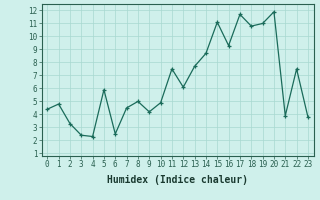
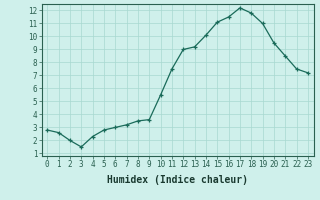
0: 4.4 -> 2.8
1: 4.8 -> 2.6
2: 3.3 -> 2.0
3: 2.4 -> 1.5
5: 5.9 -> 2.8
6: 2.5 -> 3.0
7: 4.5 -> 3.2
8: 5.0 -> 3.5
9: 4.2 -> 3.6
10: 4.9 -> 5.5
12: 6.1 -> 9.0
13: 7.7 -> 9.2
14: 8.7 -> 10.1
16: 9.3 -> 11.5
17: 11.7 -> 12.2
18: 10.8 -> 11.8
20: 11.9 -> 9.5
21: 3.9 -> 8.5
23: 3.8 -> 7.2
